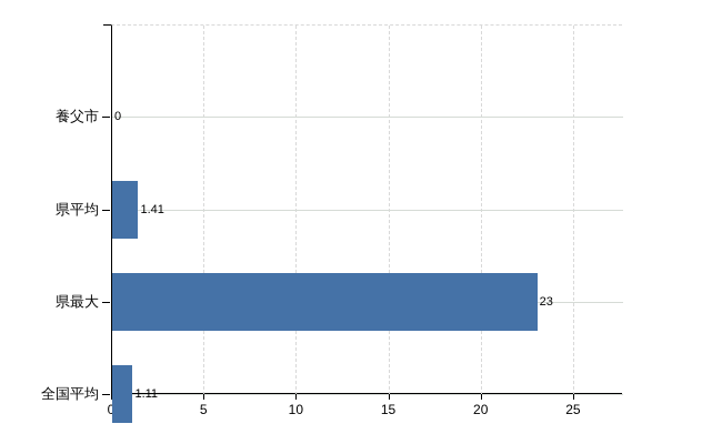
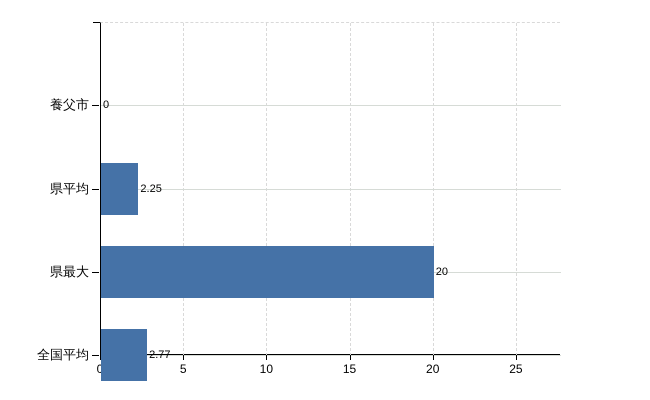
県平均: 1.41 -> 2.25
県最大: 23 -> 20
全国平均: 1.11 -> 2.77
